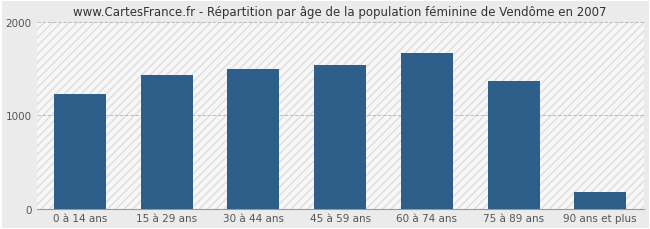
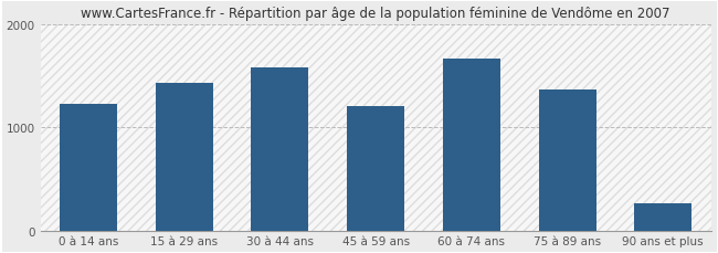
30 à 44 ans: 1490 -> 1580
45 à 59 ans: 1530 -> 1200
90 ans et plus: 180 -> 260
